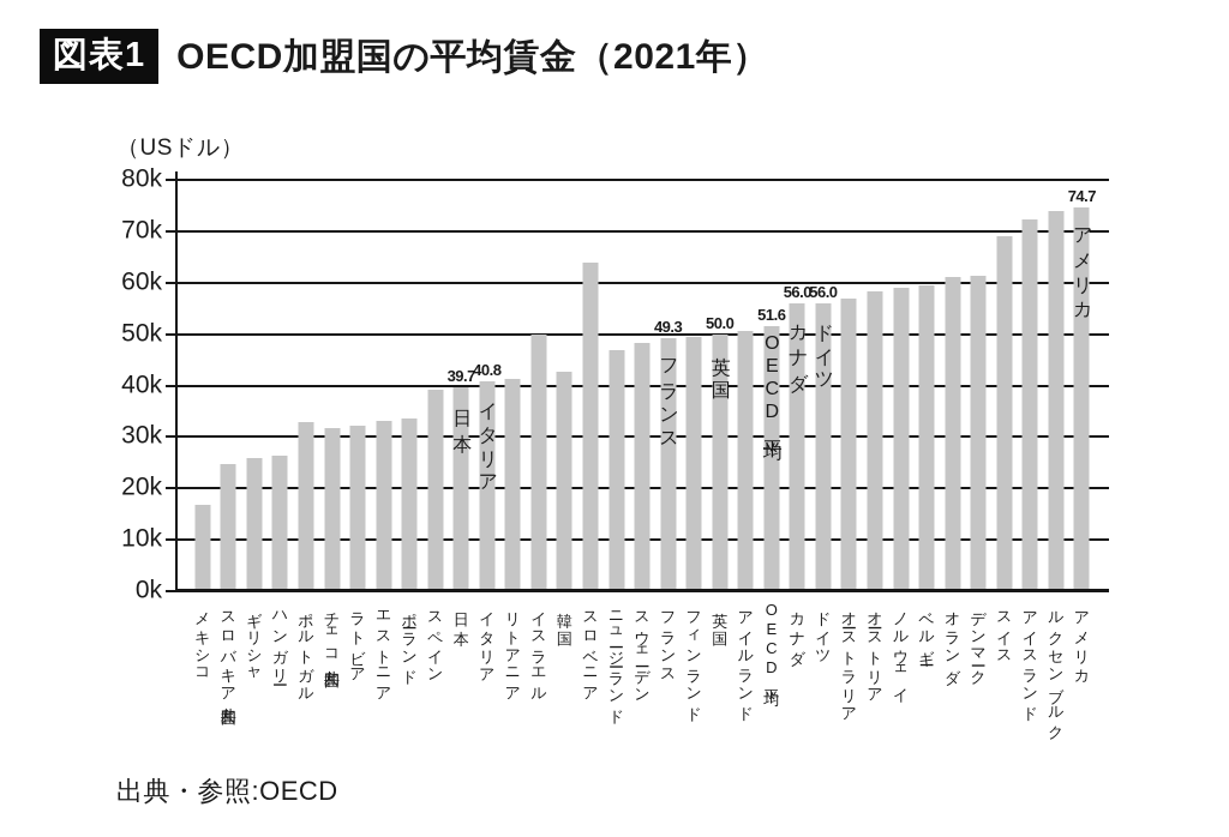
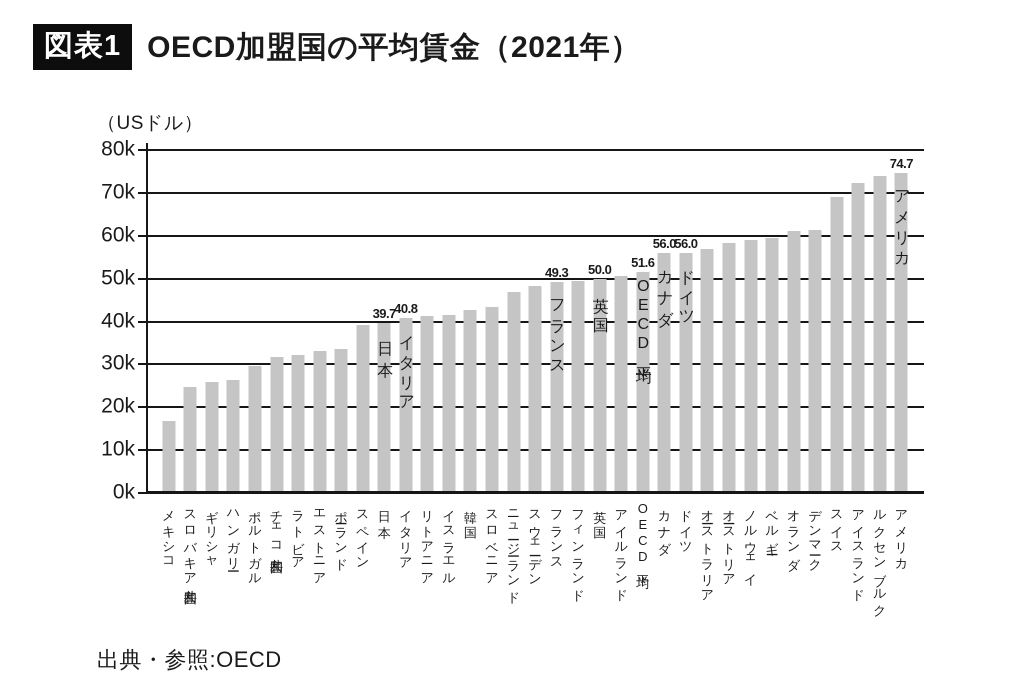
ポルトガル: 33k -> 30k
イスラエル: 50k -> 42k
スロベニア: 64k -> 43k
